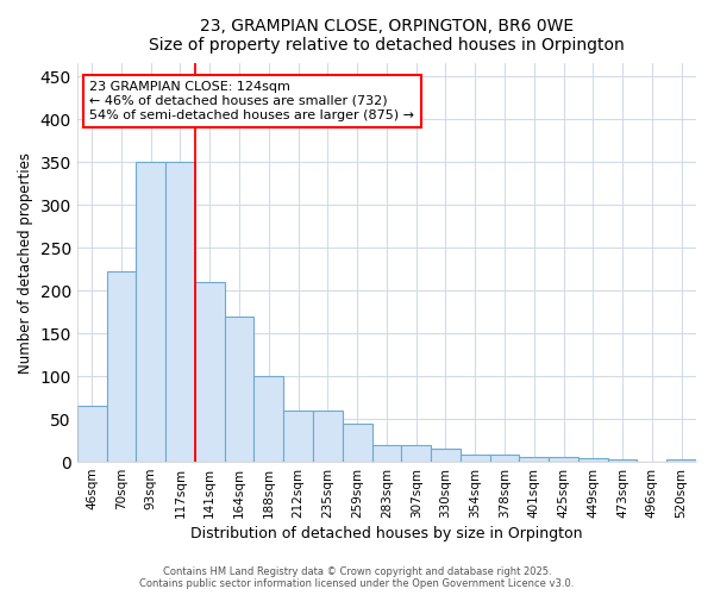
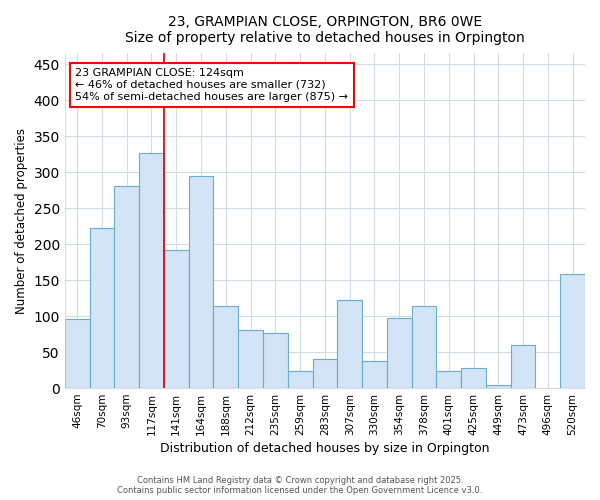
46sqm: 65 -> 96
93sqm: 350 -> 280
117sqm: 350 -> 326
141sqm: 210 -> 192
164sqm: 170 -> 294
188sqm: 100 -> 114
212sqm: 60 -> 80
235sqm: 60 -> 76
259sqm: 44 -> 24
283sqm: 20 -> 40
307sqm: 19 -> 122
330sqm: 15 -> 38
354sqm: 8 -> 98
378sqm: 8 -> 114
401sqm: 6 -> 24
425sqm: 5 -> 28
473sqm: 3 -> 60
520sqm: 3 -> 158
